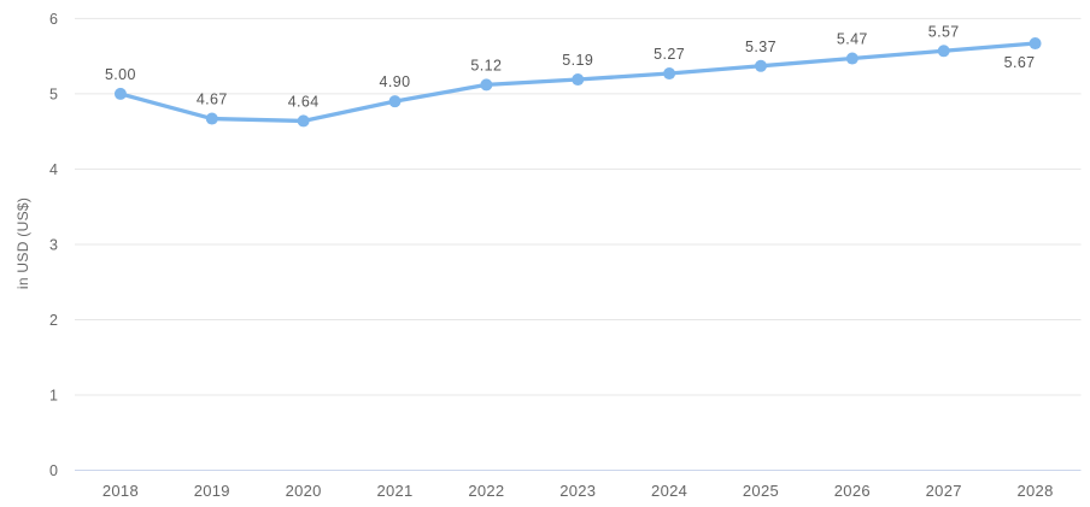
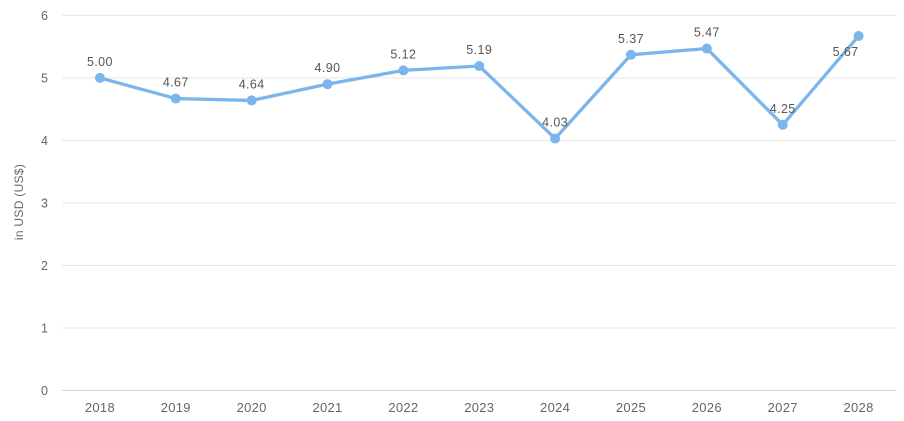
2024: 5.27 -> 4.03
2027: 5.57 -> 4.25
